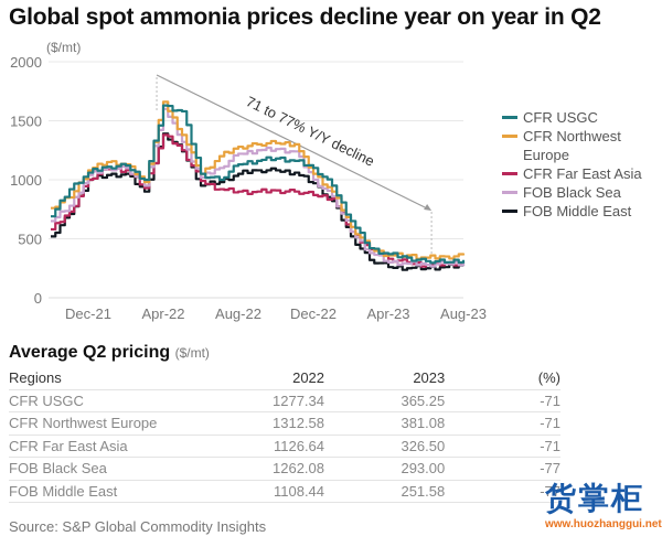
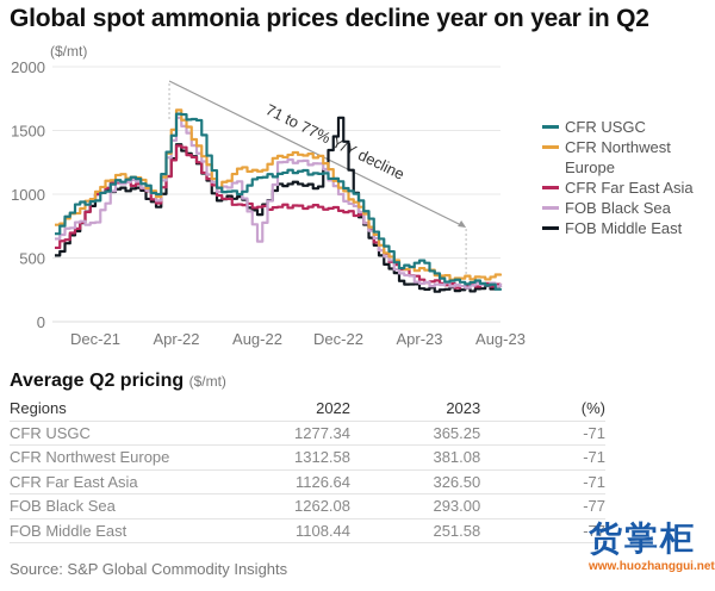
CFR USGC/Dec-21: 1060 -> 950
CFR Northwest Europe/Dec-21: 1080 -> 1020
FOB Black Sea/Dec-21: 1040 -> 780
CFR Northwest Europe/Aug-22: 1280 -> 1180
FOB Black Sea/Aug-22: 1220 -> 630
FOB Middle East/Aug-22: 1050 -> 840
FOB Middle East/Dec-22: 970 -> 1600
CFR USGC/Apr-23: 370 -> 480
CFR Northwest Europe/Apr-23: 360 -> 420
CFR USGC/Aug-23: 320 -> 260
